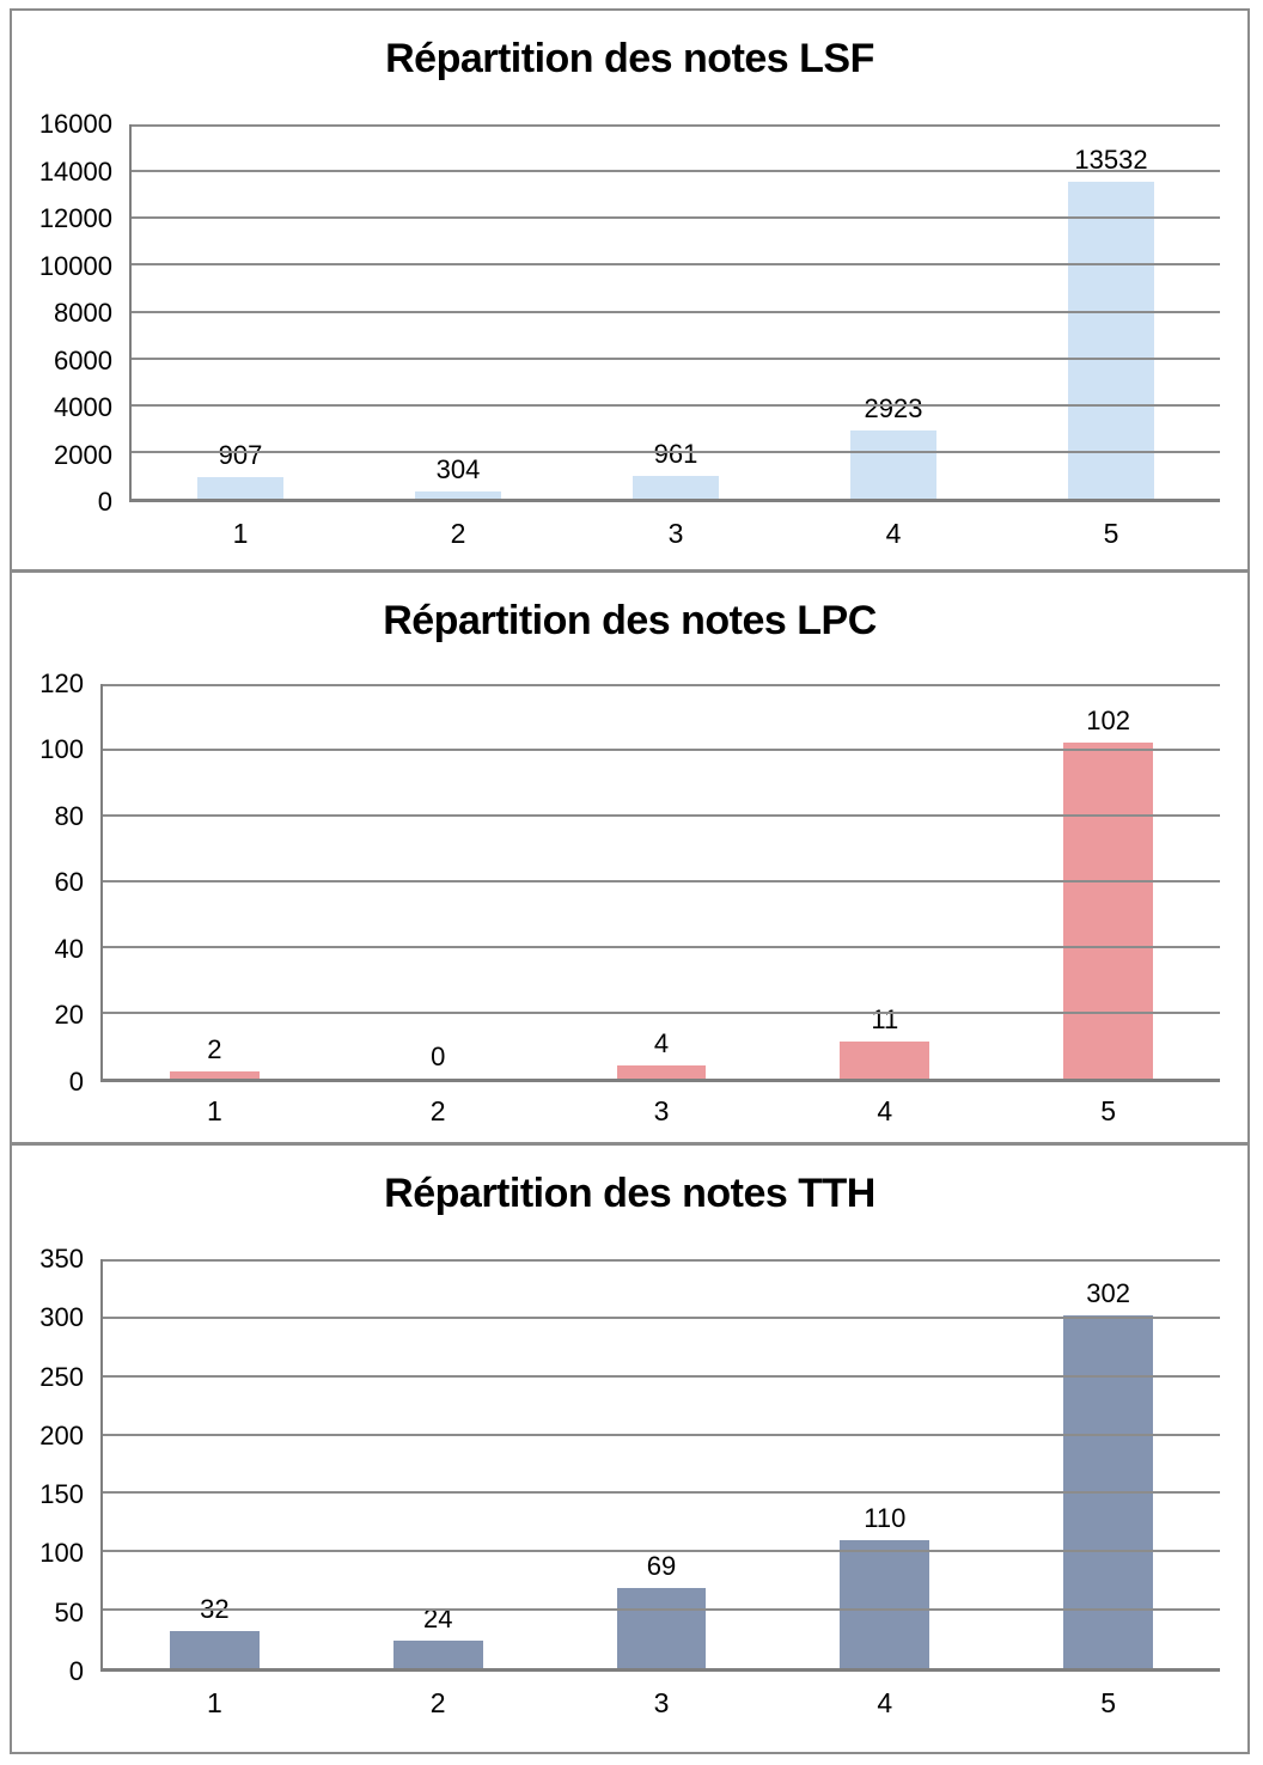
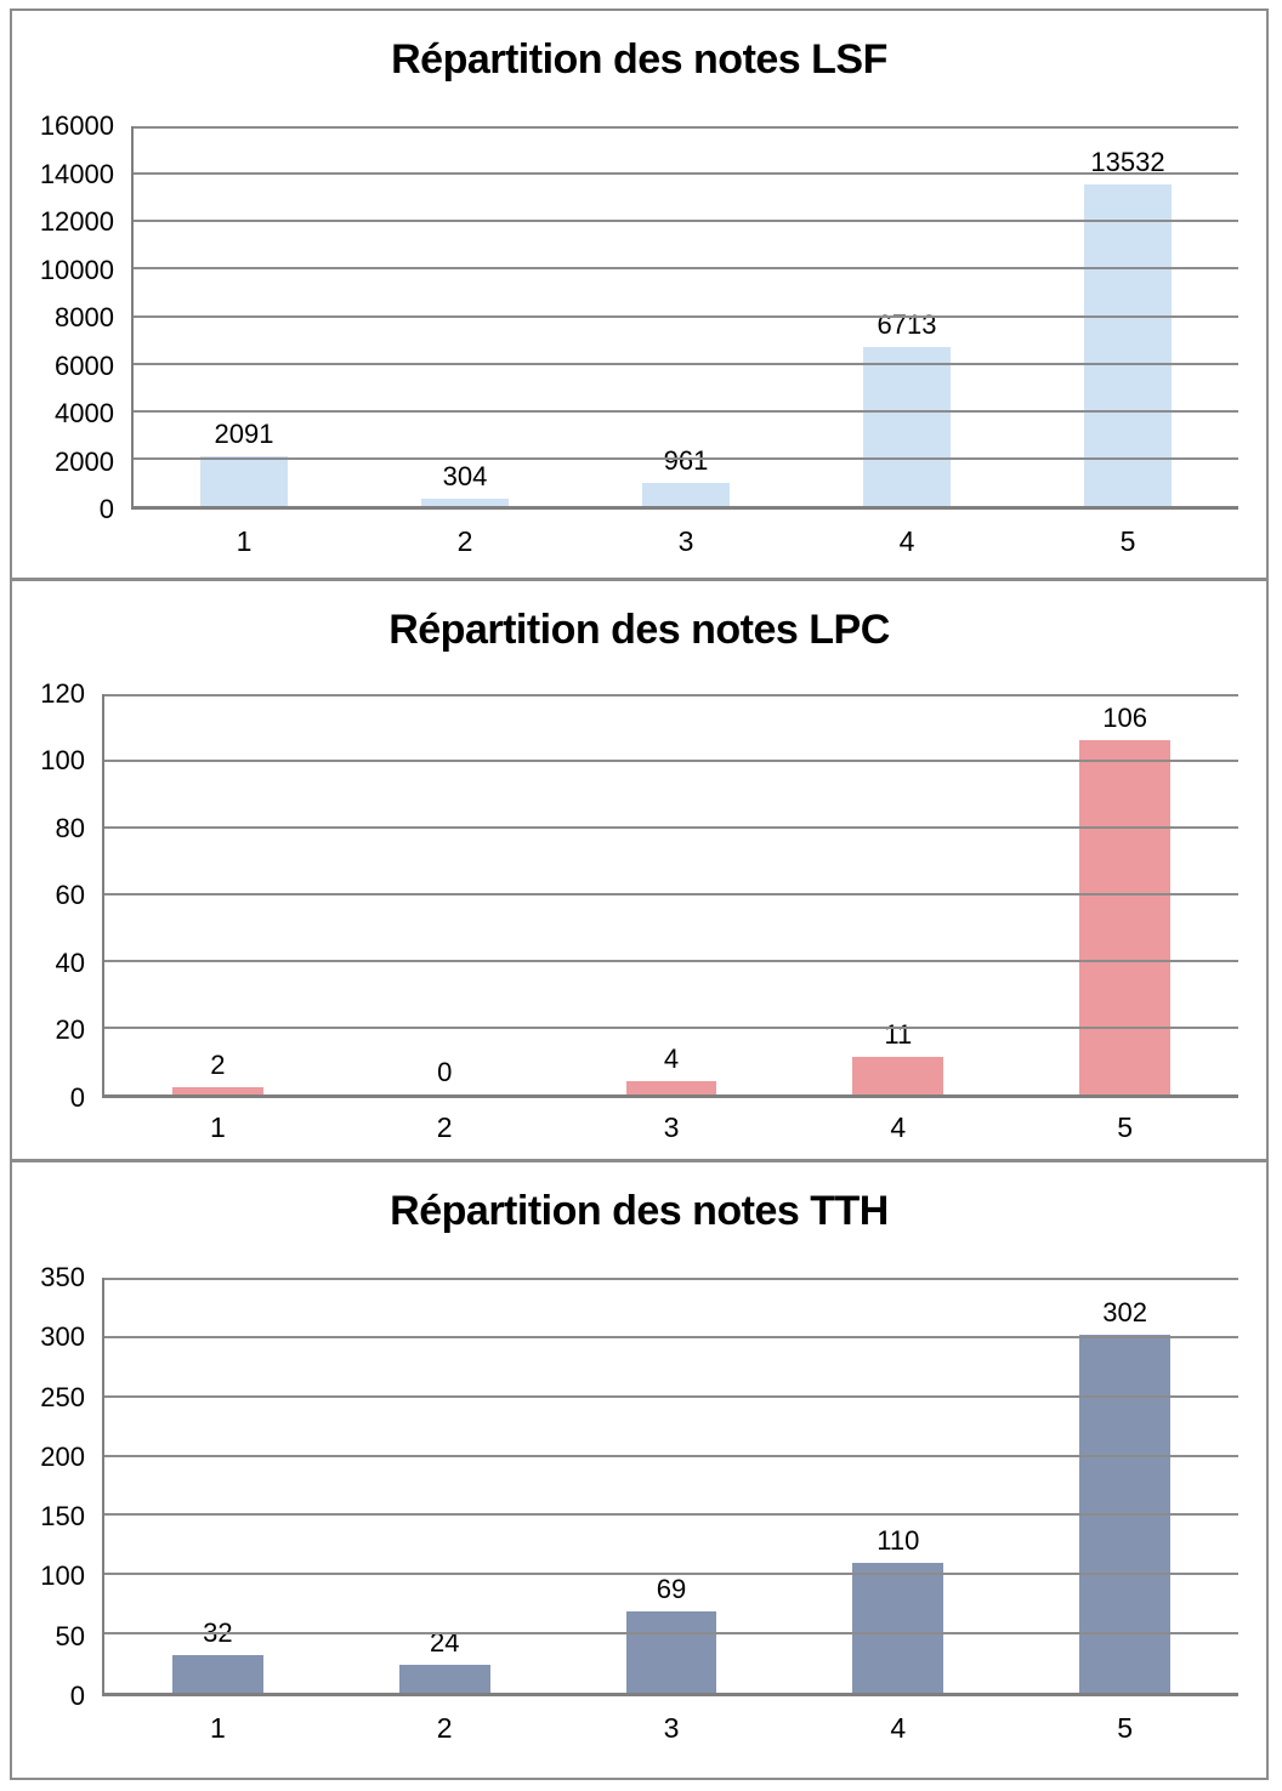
Répartition des notes LSF/1: 907 -> 2091
Répartition des notes LSF/4: 2923 -> 6713
Répartition des notes LPC/5: 102 -> 106
